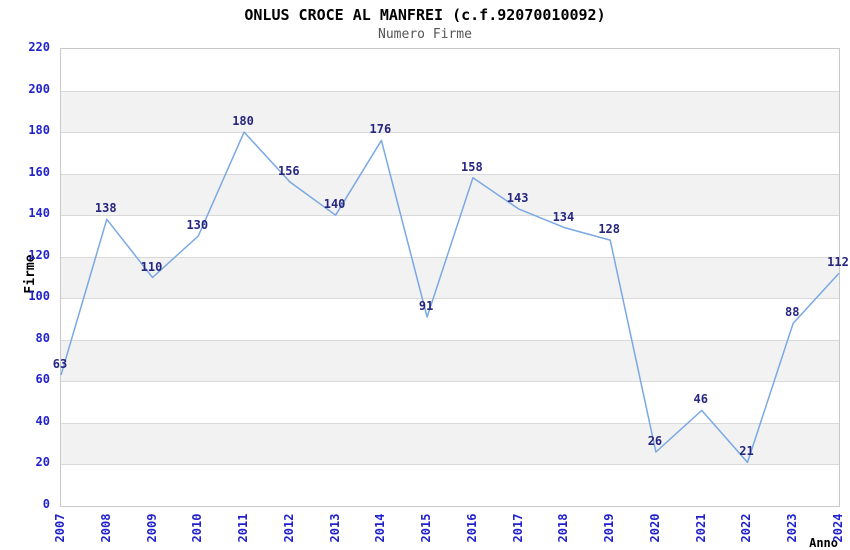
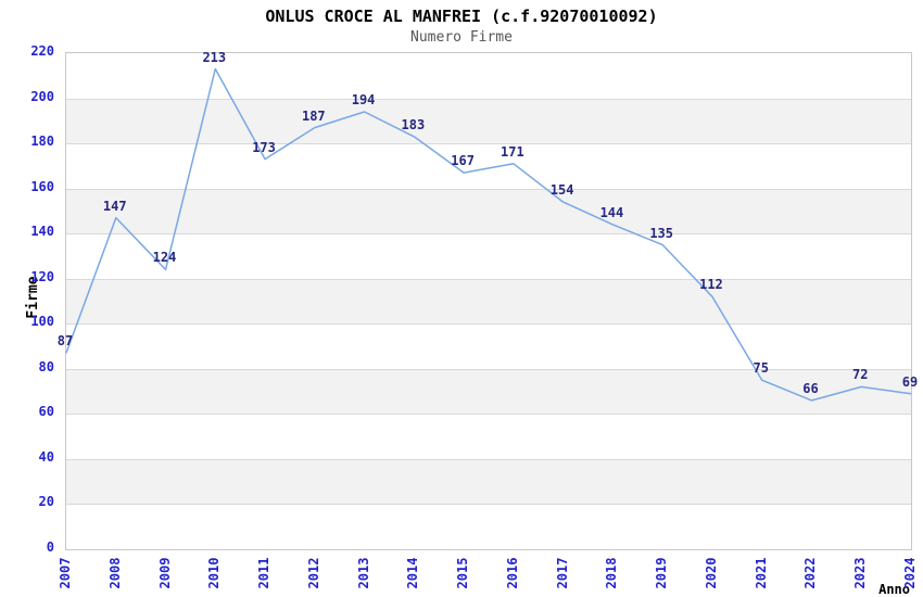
2007: 63 -> 87
2008: 138 -> 147
2009: 110 -> 124
2010: 130 -> 213
2011: 180 -> 173
2012: 156 -> 187
2013: 140 -> 194
2014: 176 -> 183
2015: 91 -> 167
2016: 158 -> 171
2017: 143 -> 154
2018: 134 -> 144
2019: 128 -> 135
2020: 26 -> 112
2021: 46 -> 75
2022: 21 -> 66
2023: 88 -> 72
2024: 112 -> 69
